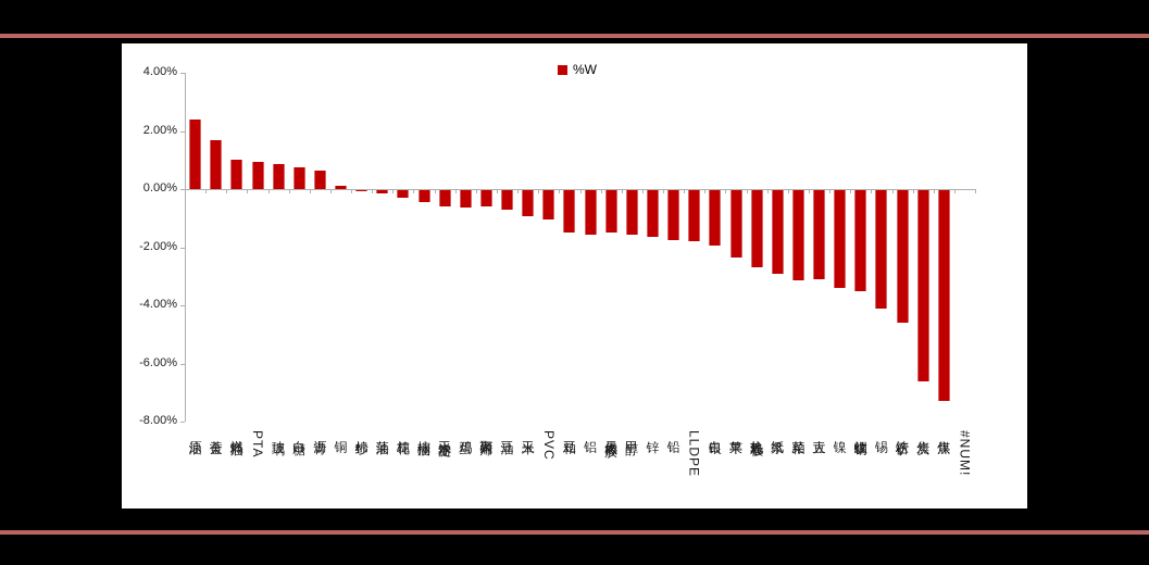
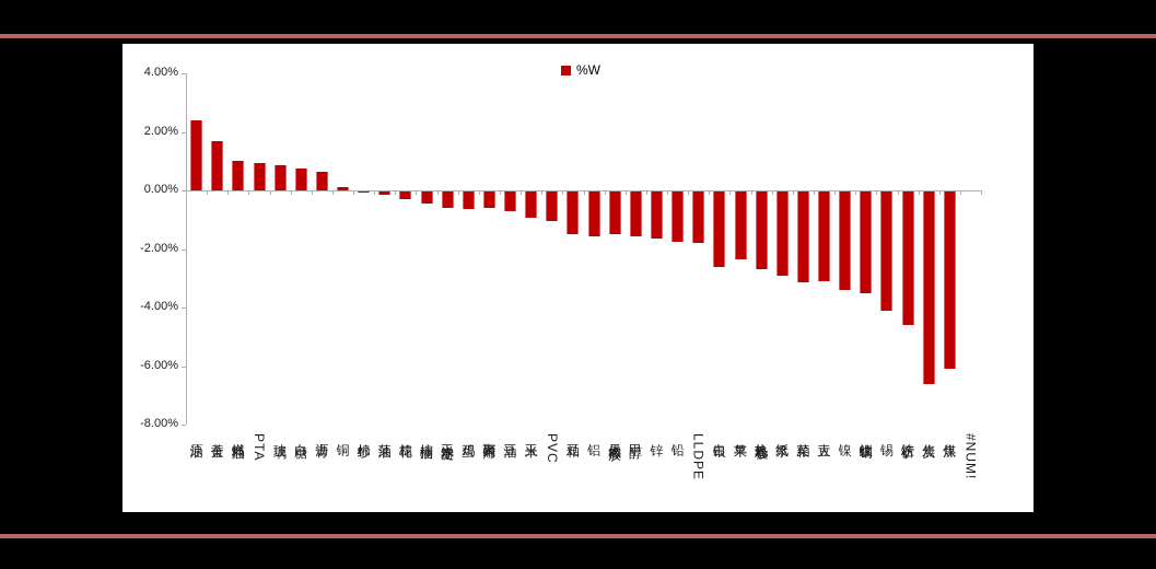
白银: -1.9% -> -2.6%
焦煤: -7.3% -> -6.1%
